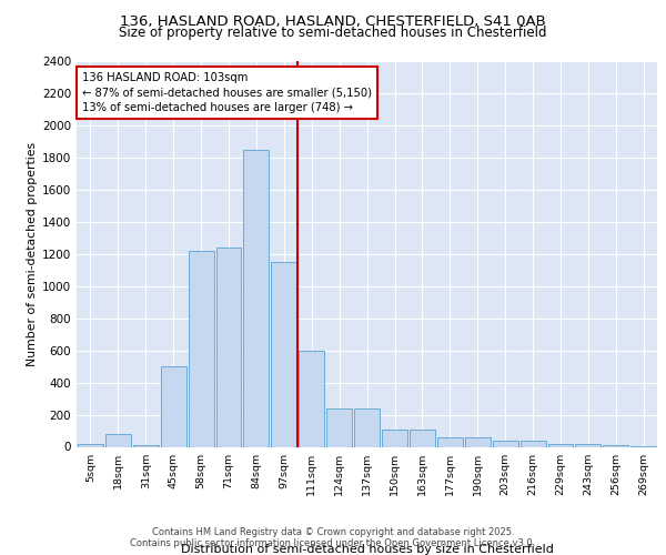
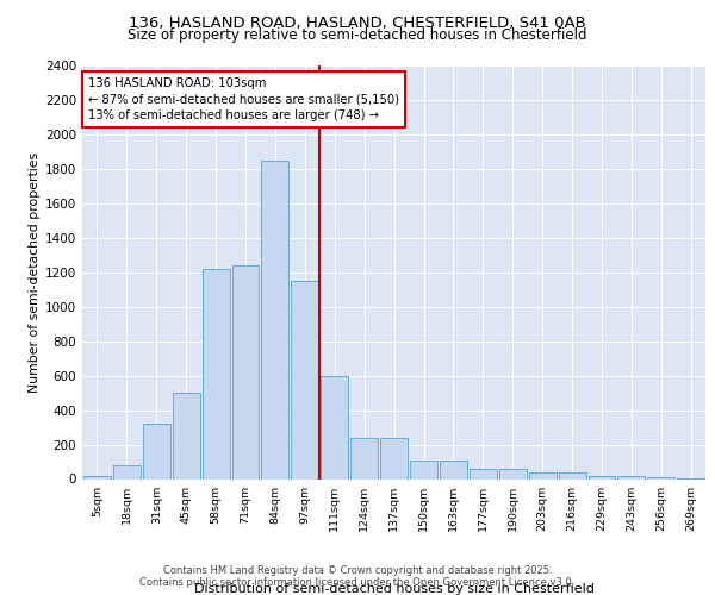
31sqm: 10 -> 320
